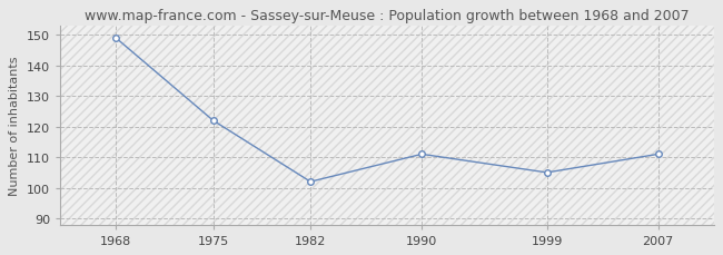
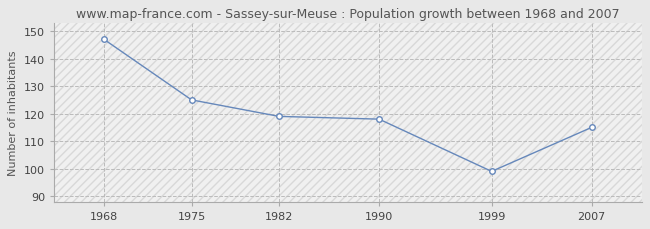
1968: 149 -> 147
1975: 122 -> 125
1982: 102 -> 119
1990: 111 -> 118
1999: 105 -> 99
2007: 111 -> 115
